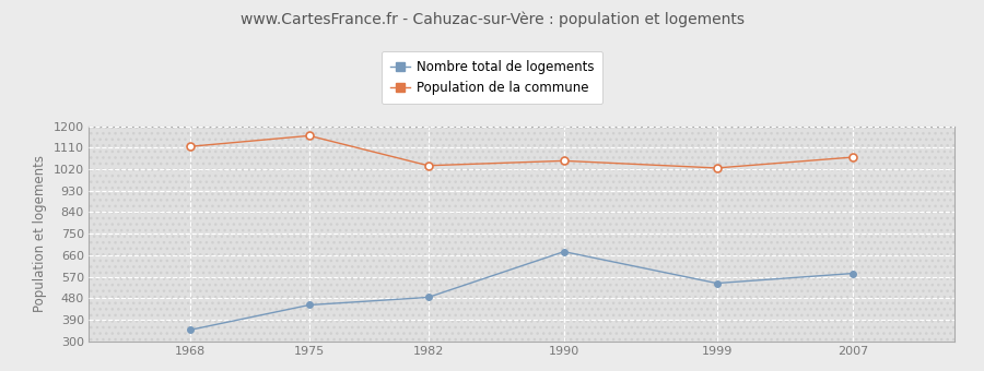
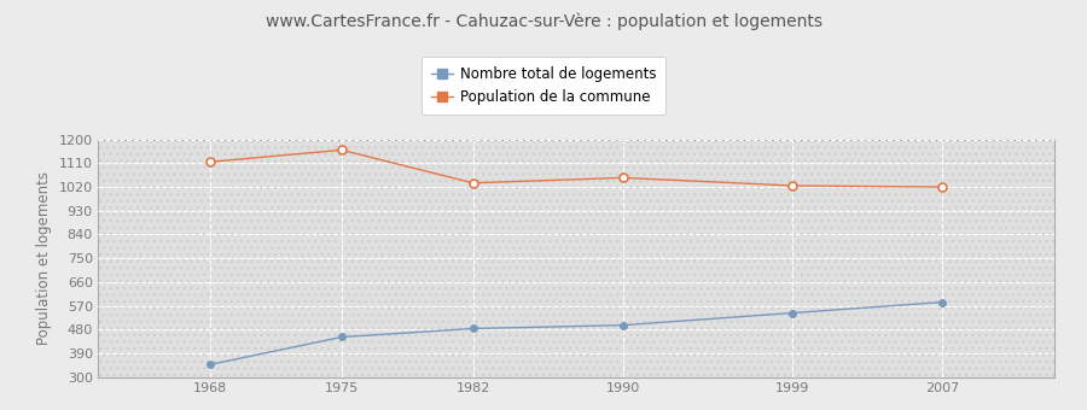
Nombre total de logements/1990: 675 -> 497
Population de la commune/2007: 1070 -> 1020
